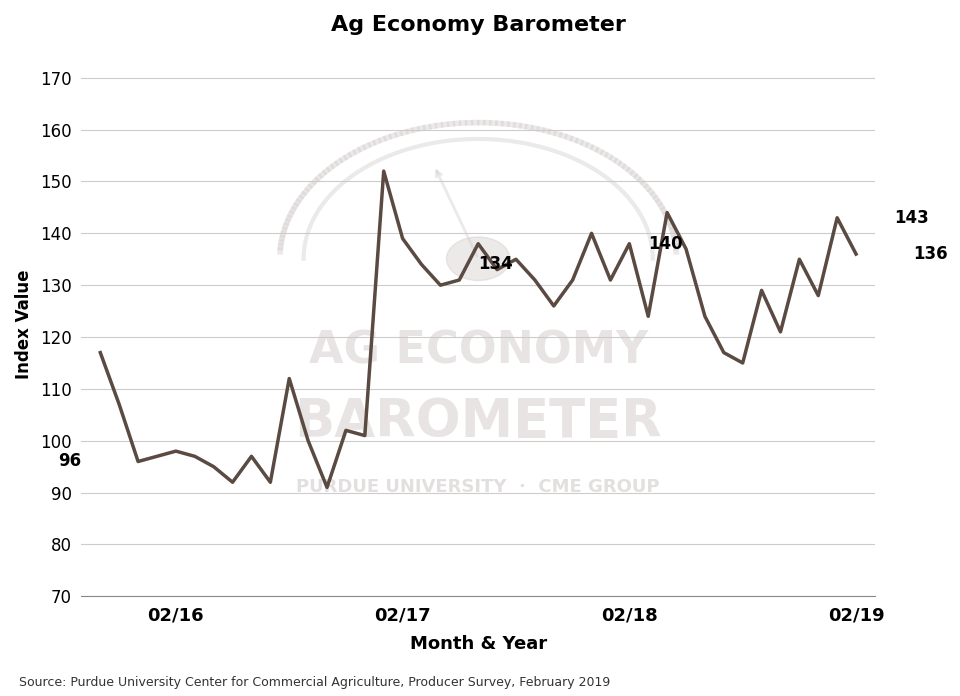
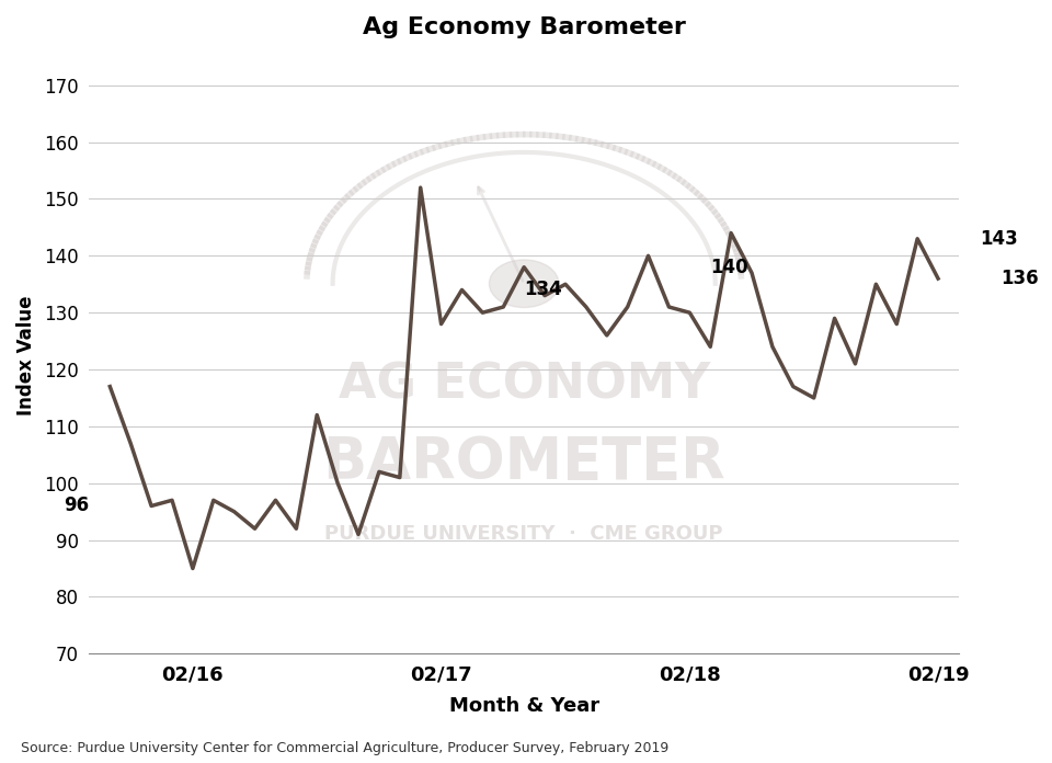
02/16: 98 -> 85
02/17: 139 -> 128
02/18: 138 -> 130
